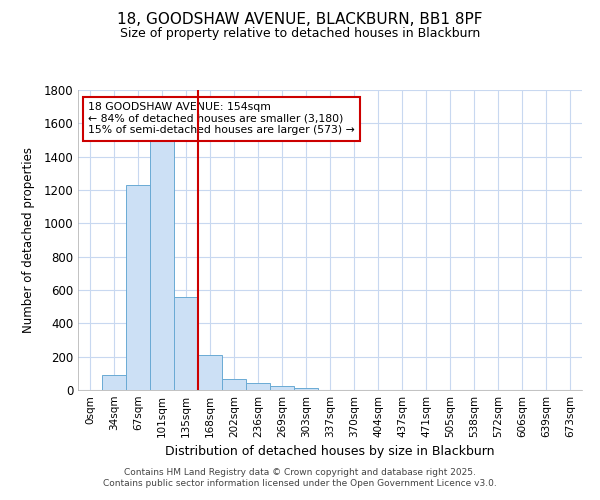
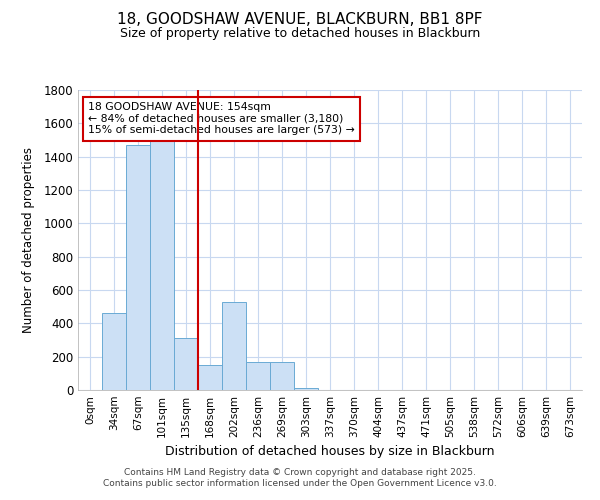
34sqm: 90 -> 460
67sqm: 1230 -> 1470
135sqm: 560 -> 310
168sqm: 210 -> 150
202sqm: 60 -> 530
236sqm: 40 -> 170
269sqm: 20 -> 170
